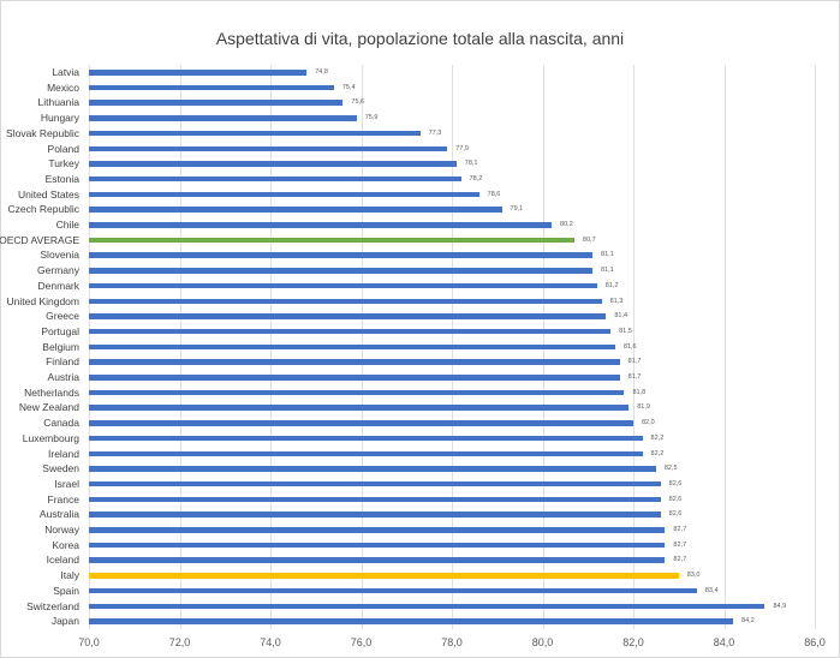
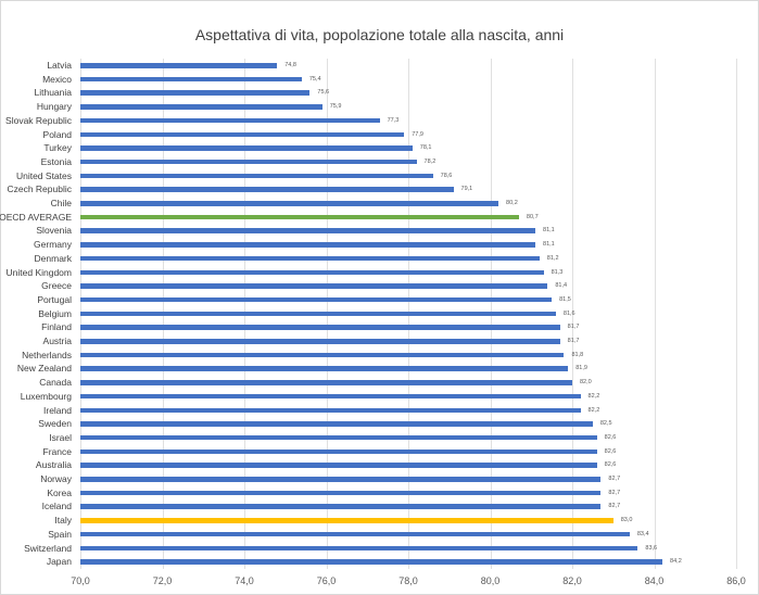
Switzerland: 84,9 -> 83,6
